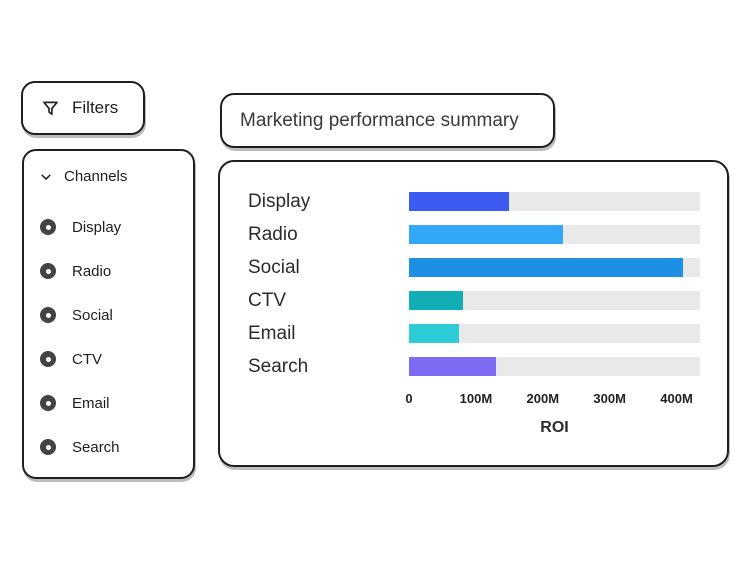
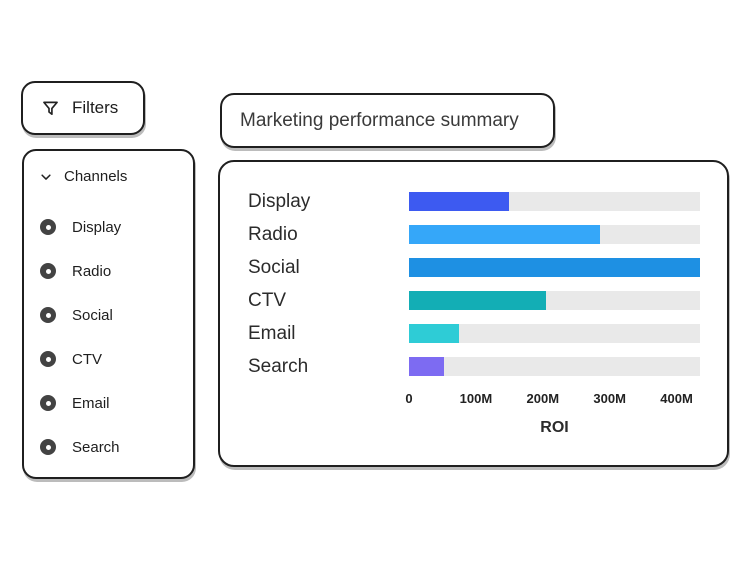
Radio: 230M -> 280M
Social: 410M -> 440M
CTV: 80M -> 200M
Search: 130M -> 50M
